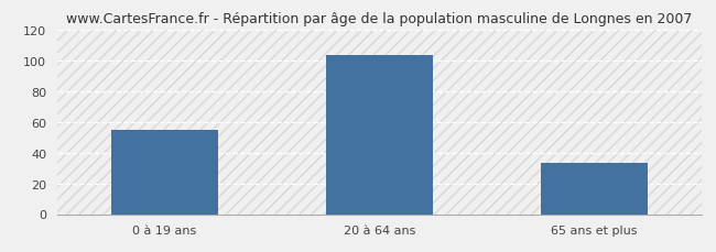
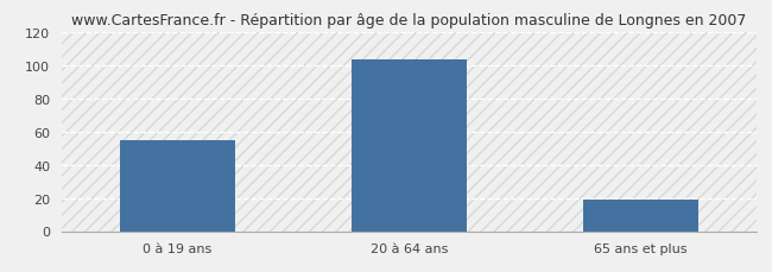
65 ans et plus: 33 -> 19
